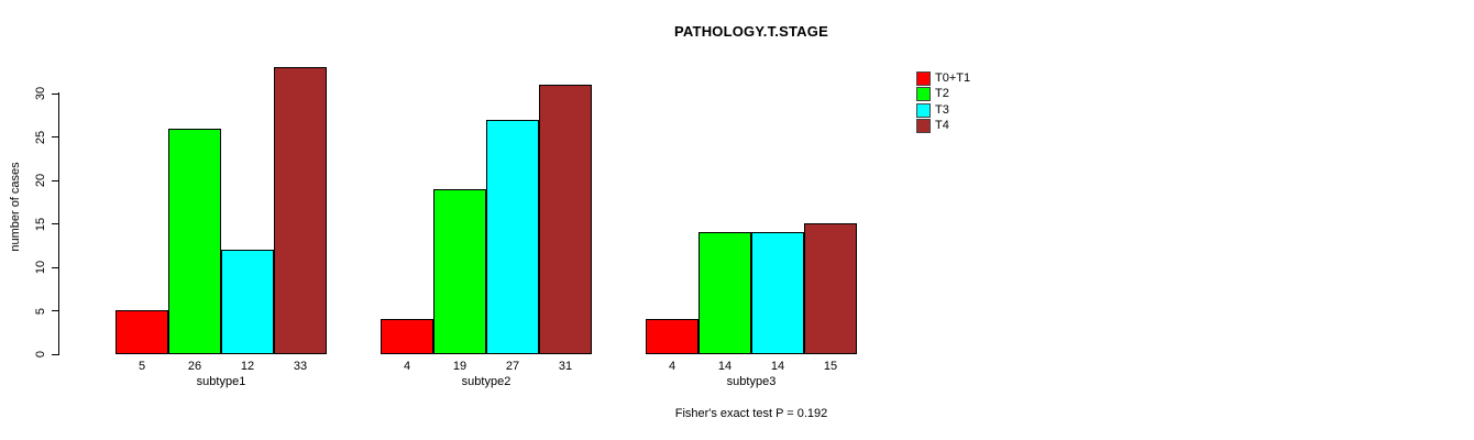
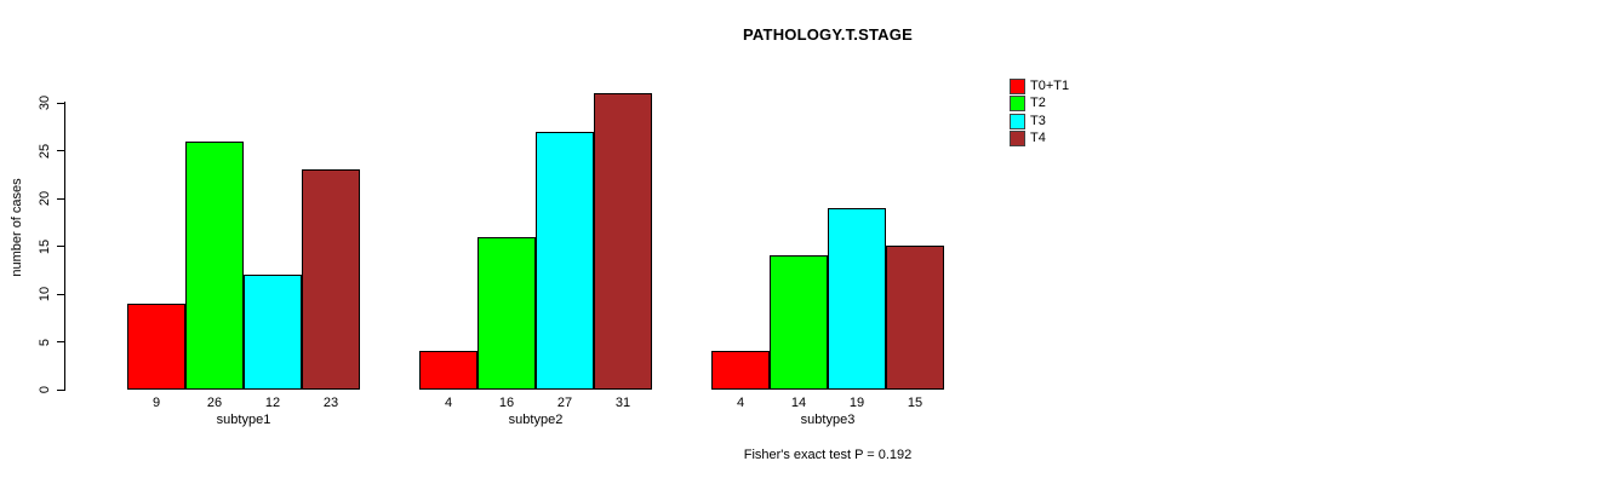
T0+T1/subtype1: 5 -> 9
T4/subtype1: 33 -> 23
T2/subtype2: 19 -> 16
T3/subtype3: 14 -> 19
